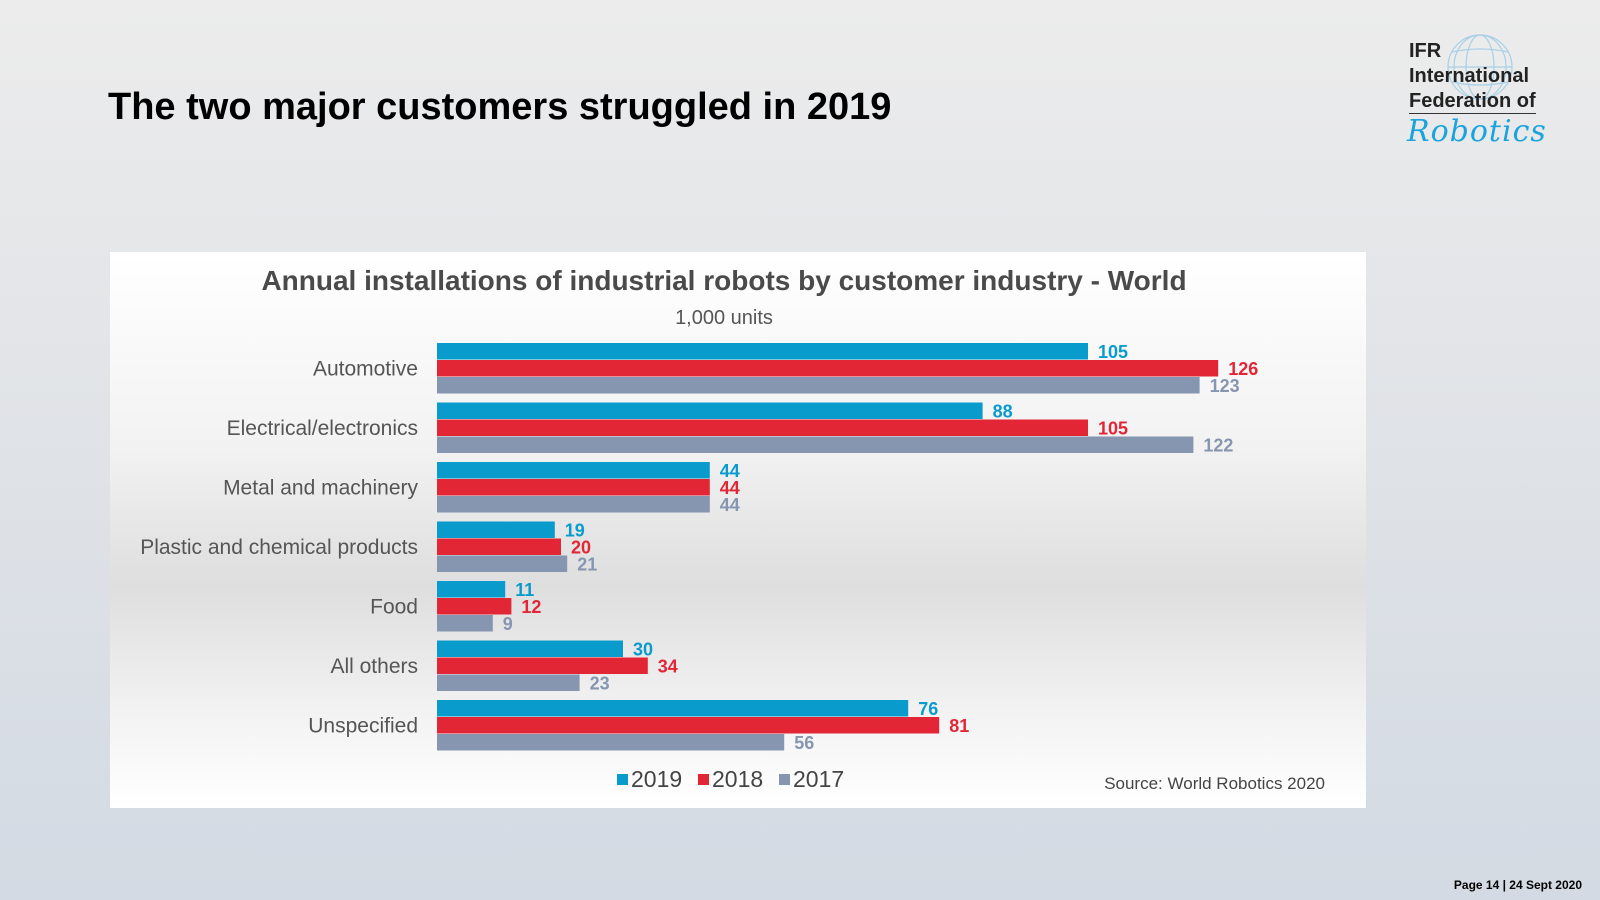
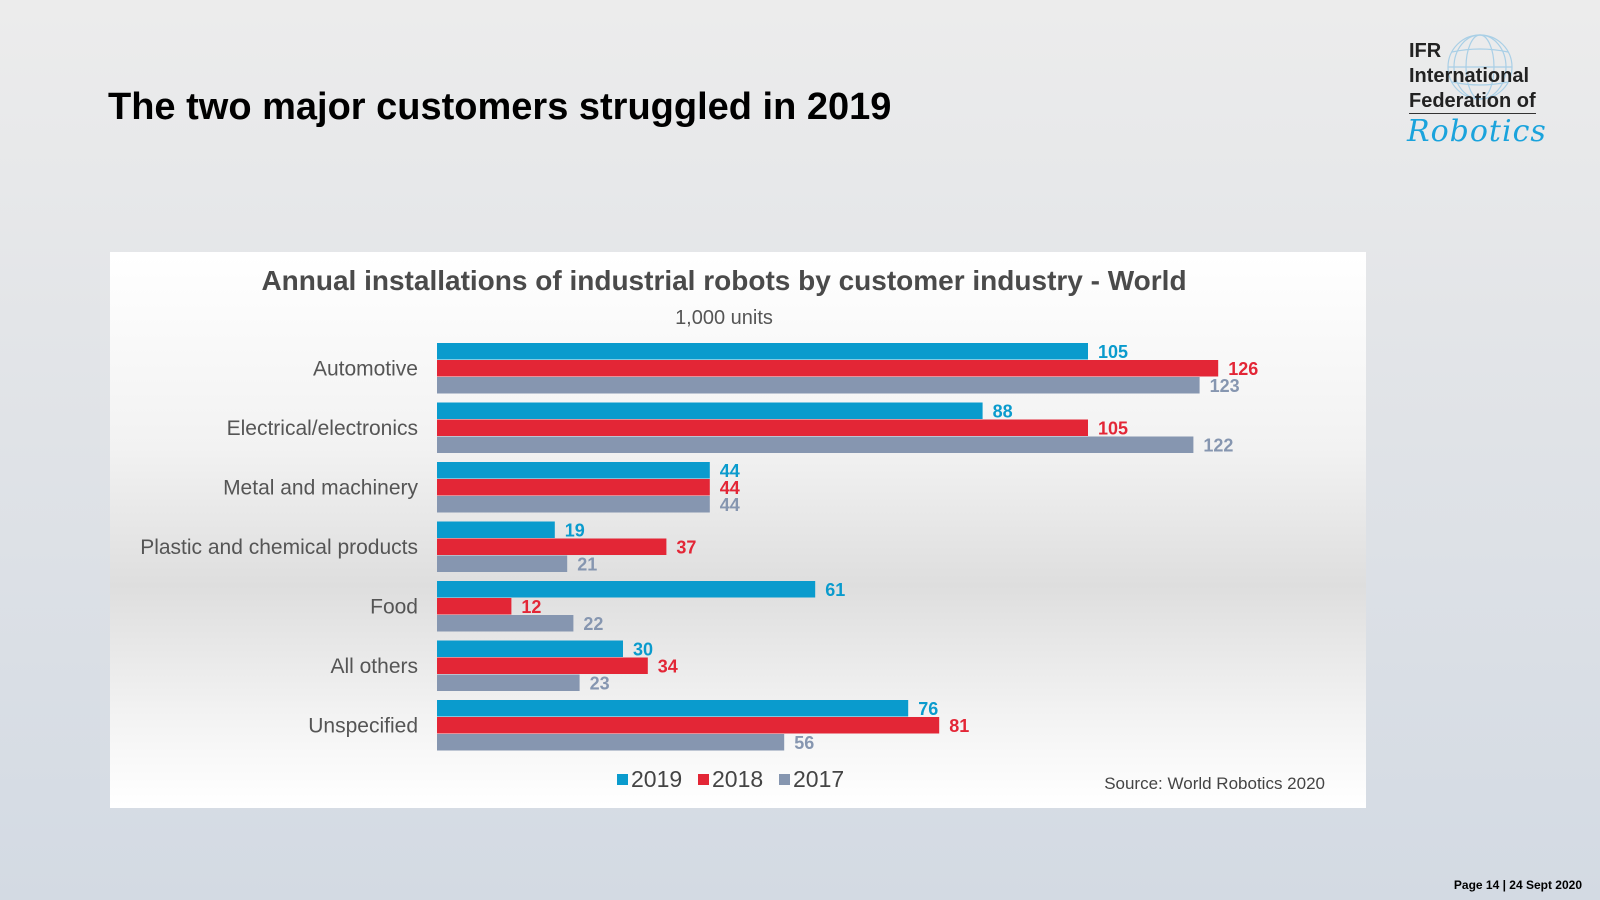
2018/Plastic and chemical products: 20 -> 37
2019/Food: 11 -> 61
2017/Food: 9 -> 22
